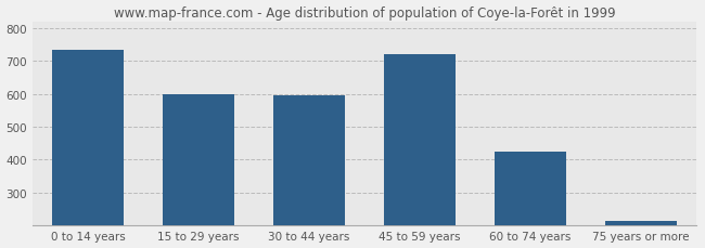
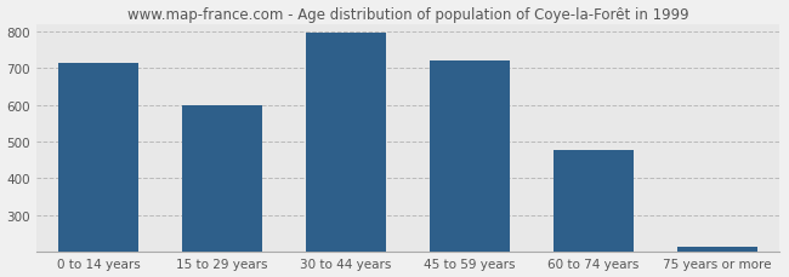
0 to 14 years: 735 -> 714
30 to 44 years: 595 -> 796
60 to 74 years: 425 -> 478
